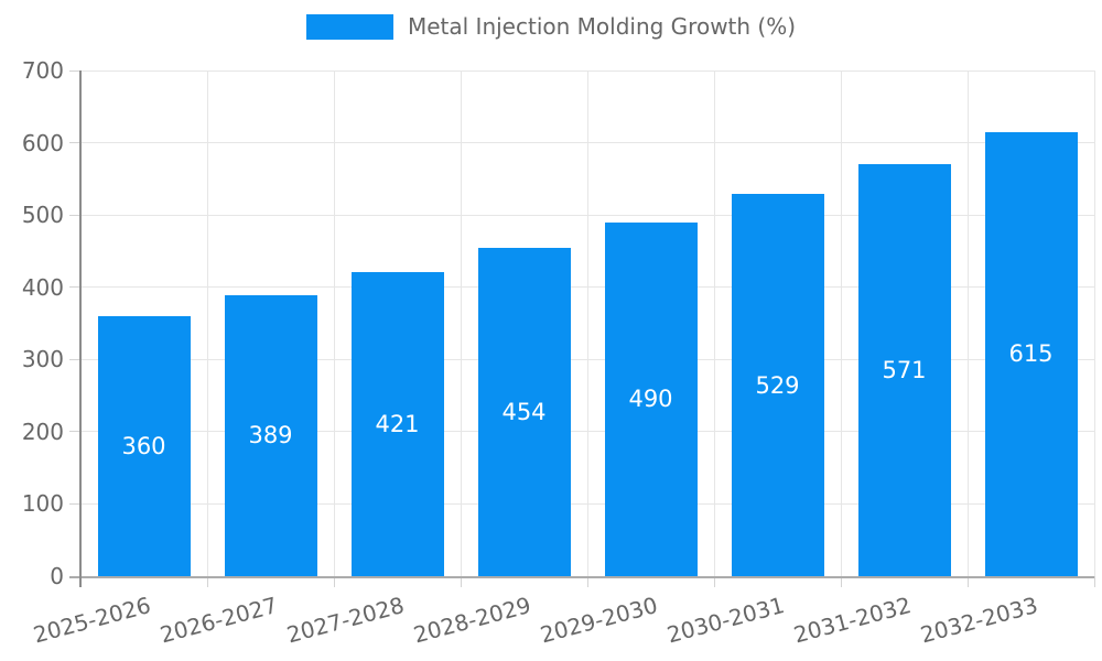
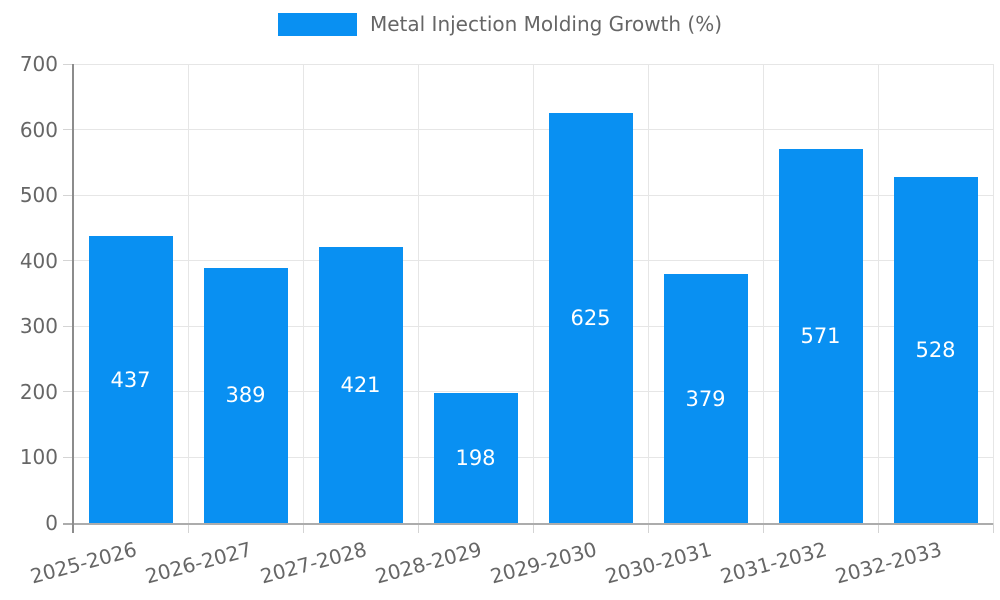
2025-2026: 360 -> 437
2028-2029: 454 -> 198
2029-2030: 490 -> 625
2030-2031: 529 -> 379
2032-2033: 615 -> 528
